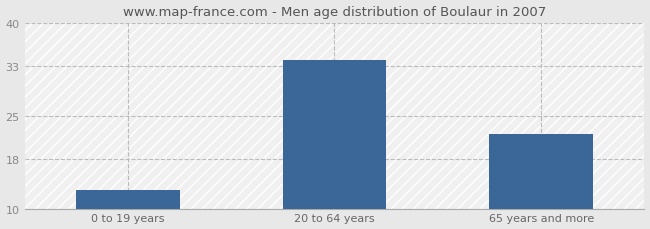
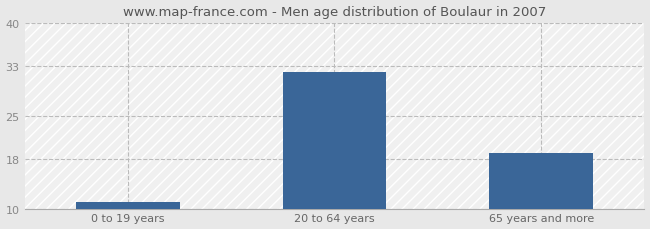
0 to 19 years: 13 -> 11
20 to 64 years: 34 -> 32
65 years and more: 22 -> 19
